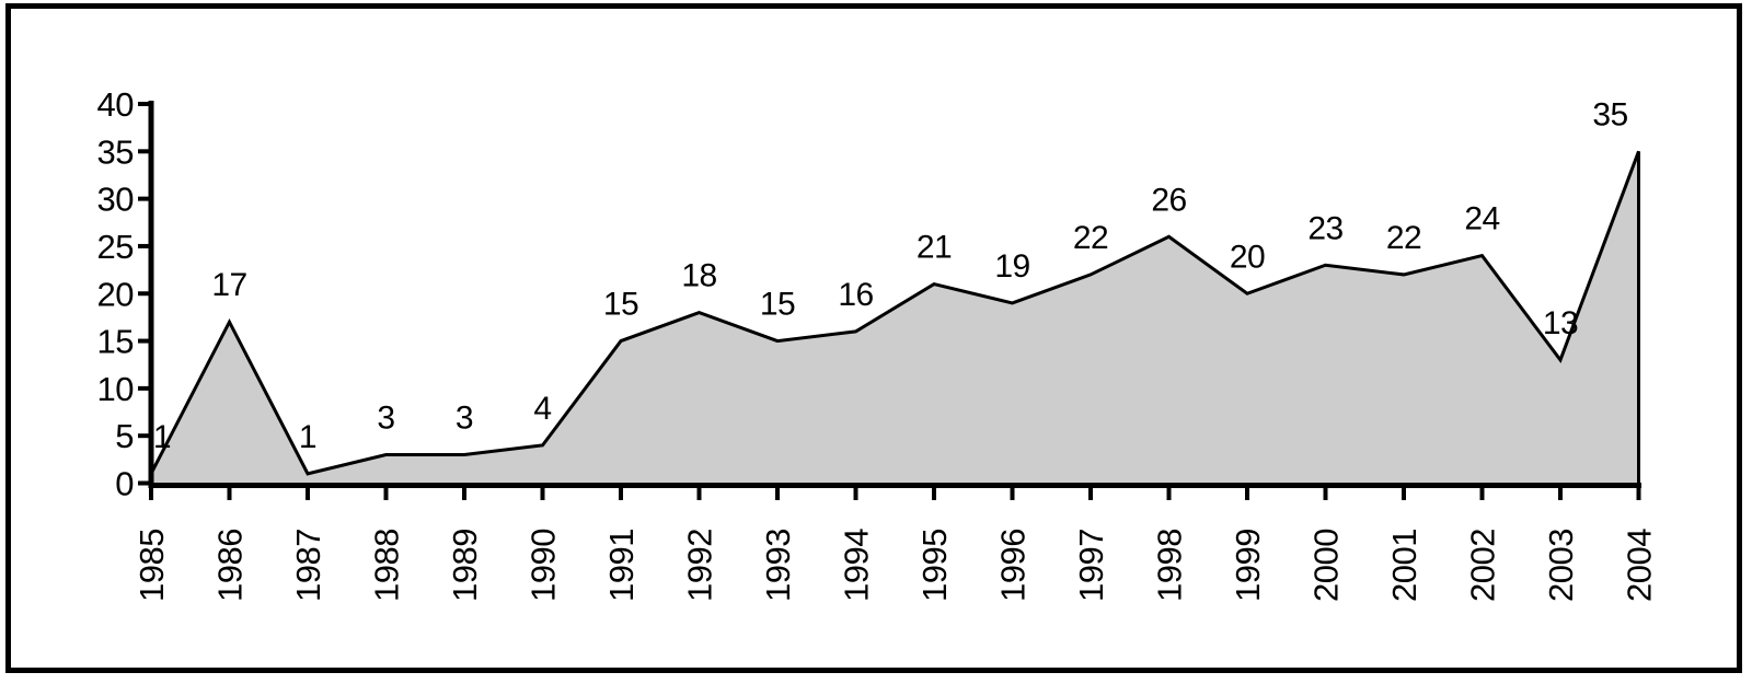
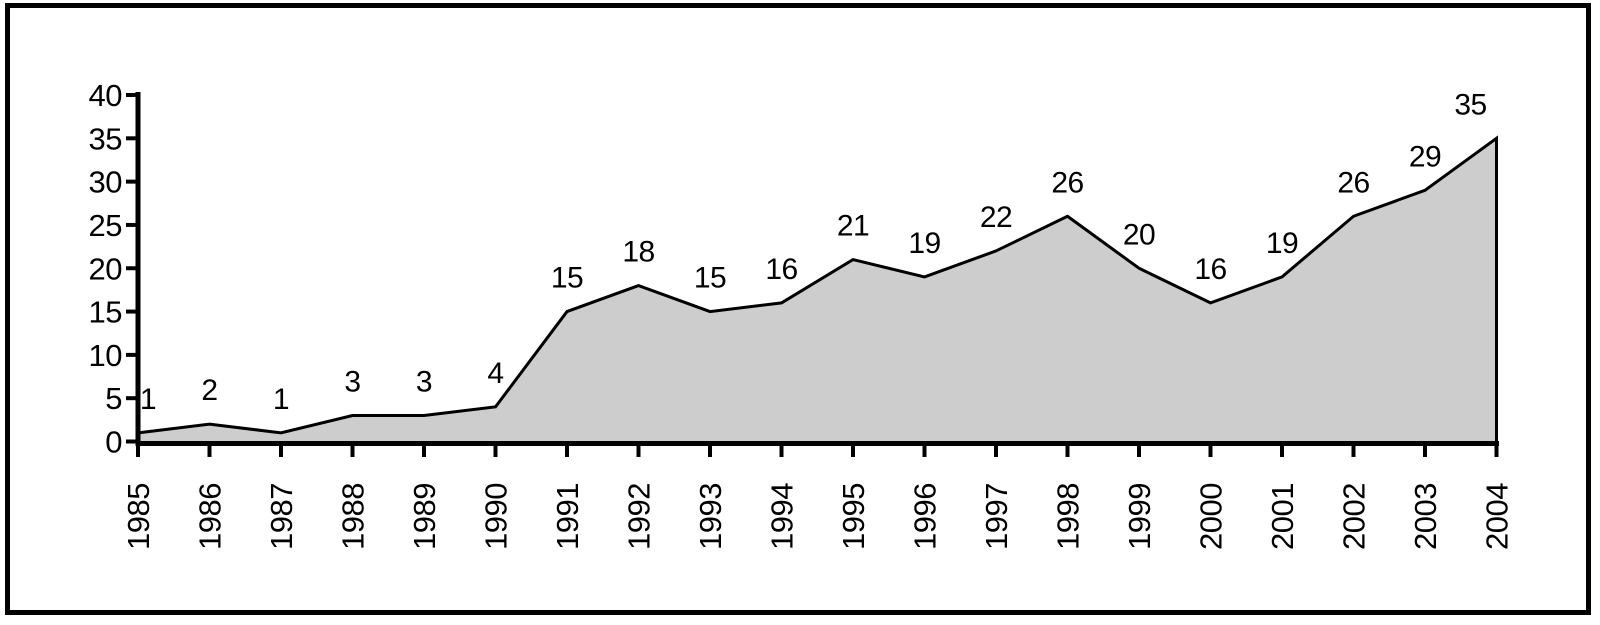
1986: 17 -> 2
2000: 23 -> 16
2001: 22 -> 19
2002: 24 -> 26
2003: 13 -> 29
